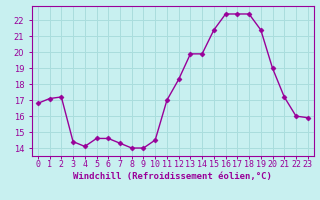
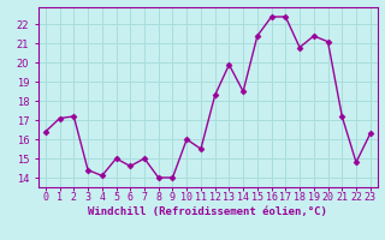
0: 16.8 -> 16.4
5: 14.6 -> 15.0
7: 14.3 -> 15.0
10: 14.5 -> 16.0
11: 17.0 -> 15.5
14: 19.9 -> 18.5
18: 22.4 -> 20.8
20: 19.0 -> 21.1
22: 16.0 -> 14.8
23: 15.9 -> 16.3
